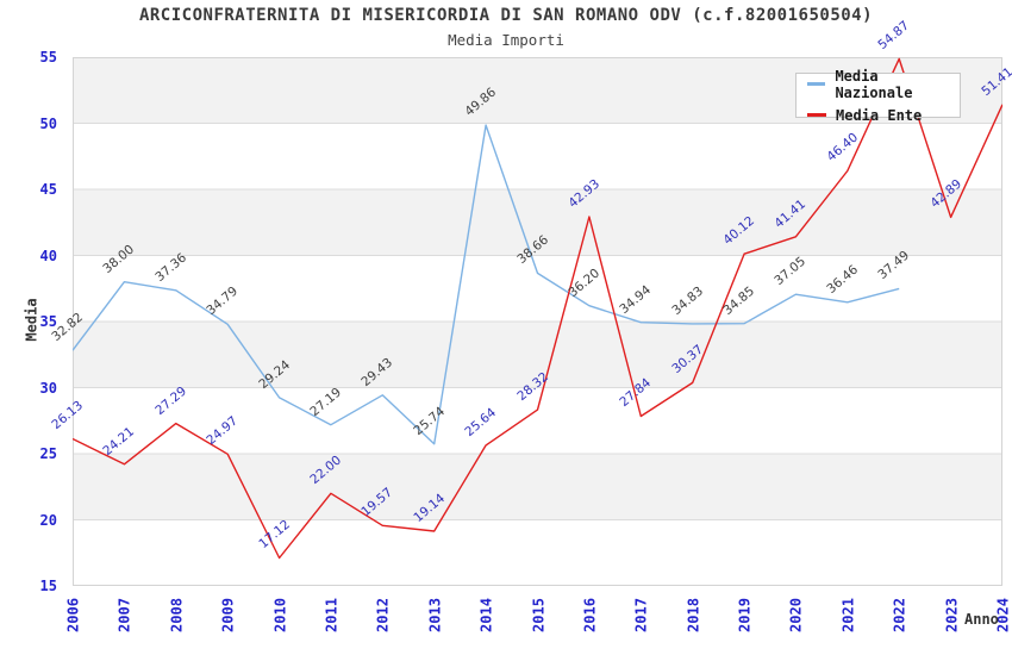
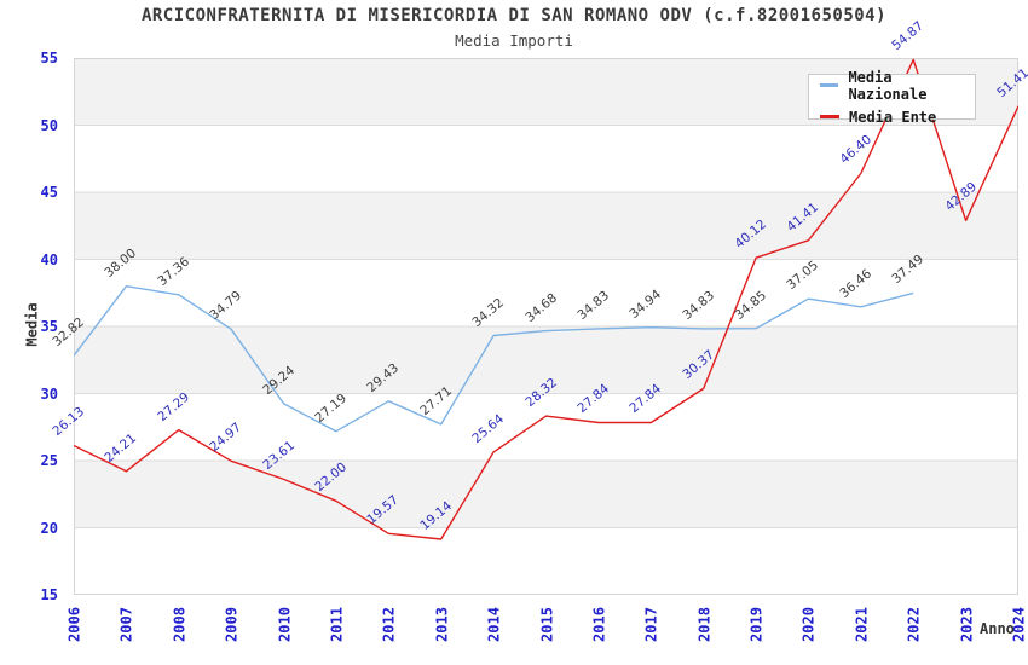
Media Ente/2010: 17.12 -> 23.61
Media Nazionale/2013: 25.74 -> 27.71
Media Nazionale/2014: 49.86 -> 34.32
Media Nazionale/2015: 38.66 -> 34.68
Media Nazionale/2016: 36.20 -> 34.83
Media Ente/2016: 42.93 -> 27.84
